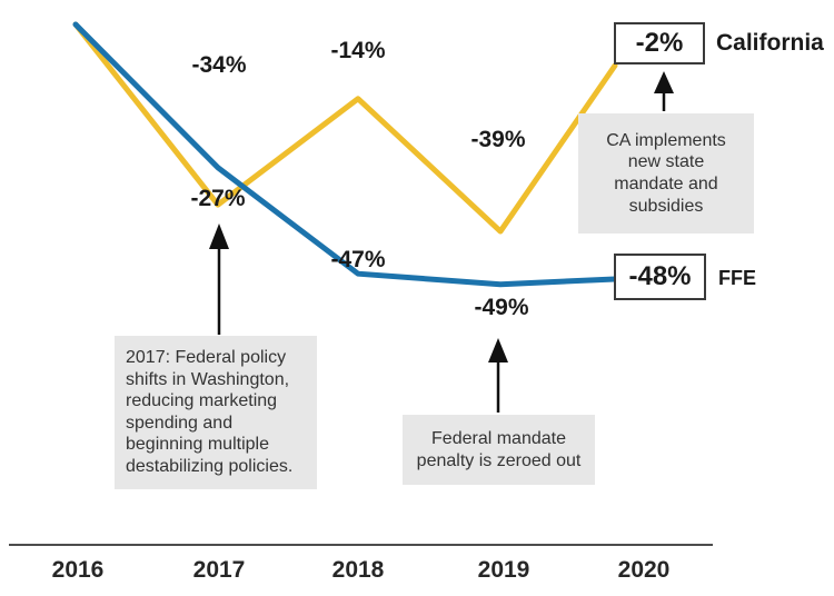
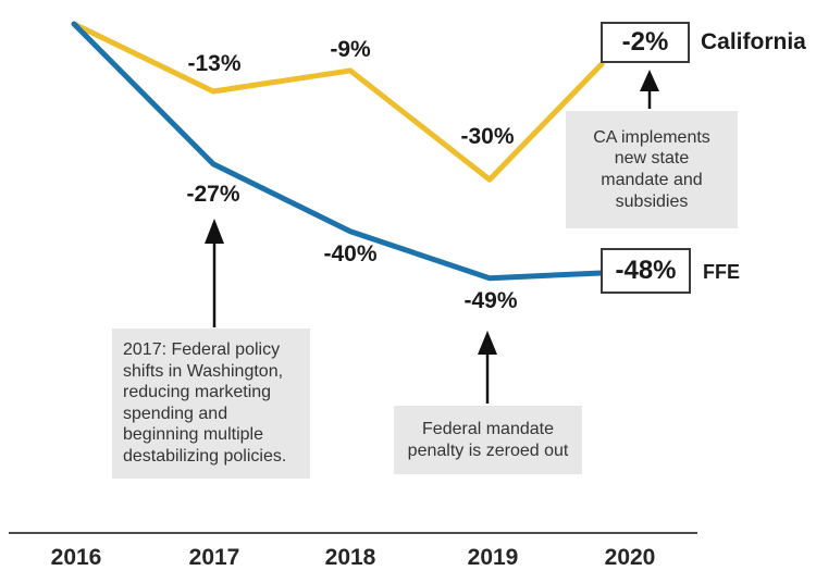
California/2017: -34% -> -13%
California/2018: -14% -> -9%
FFE/2018: -47% -> -40%
California/2019: -39% -> -30%
